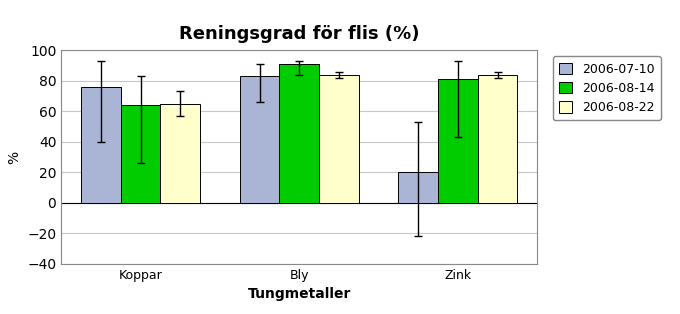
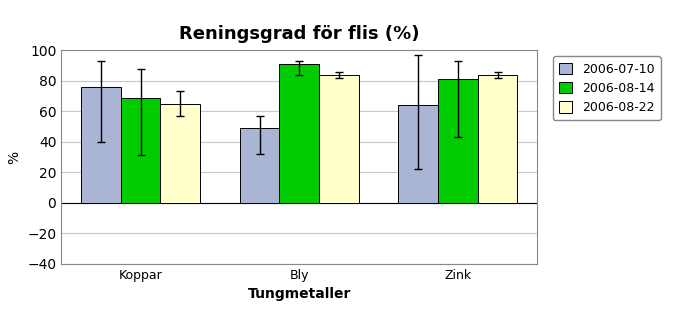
2006-08-14/Koppar: 64 -> 69
2006-07-10/Bly: 83 -> 49
2006-07-10/Zink: 20 -> 64
